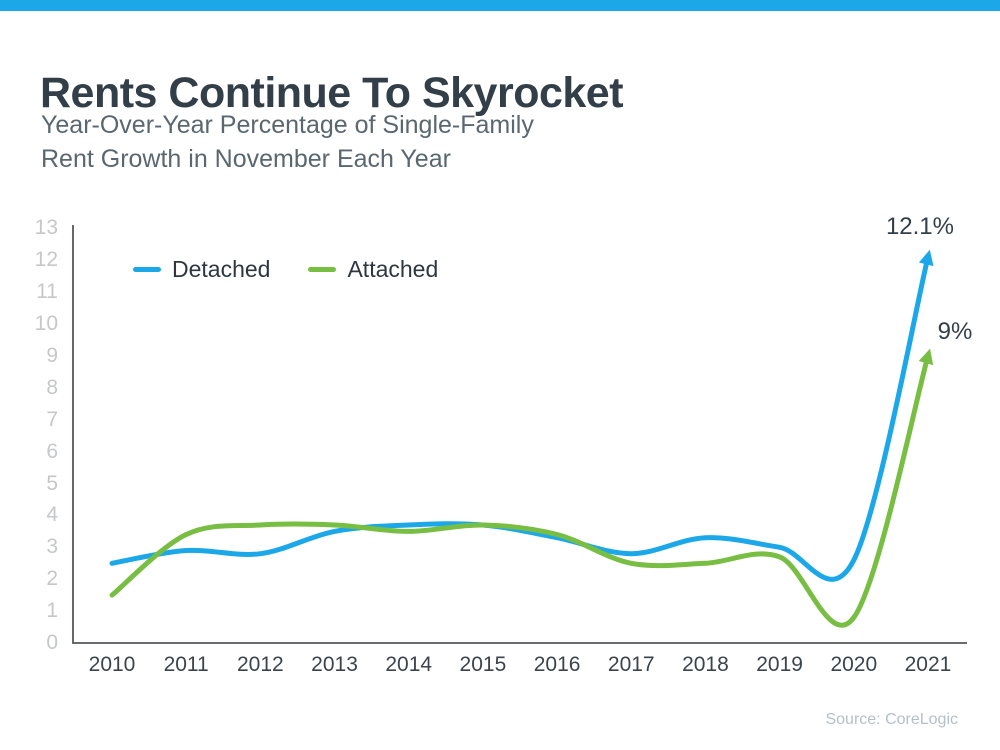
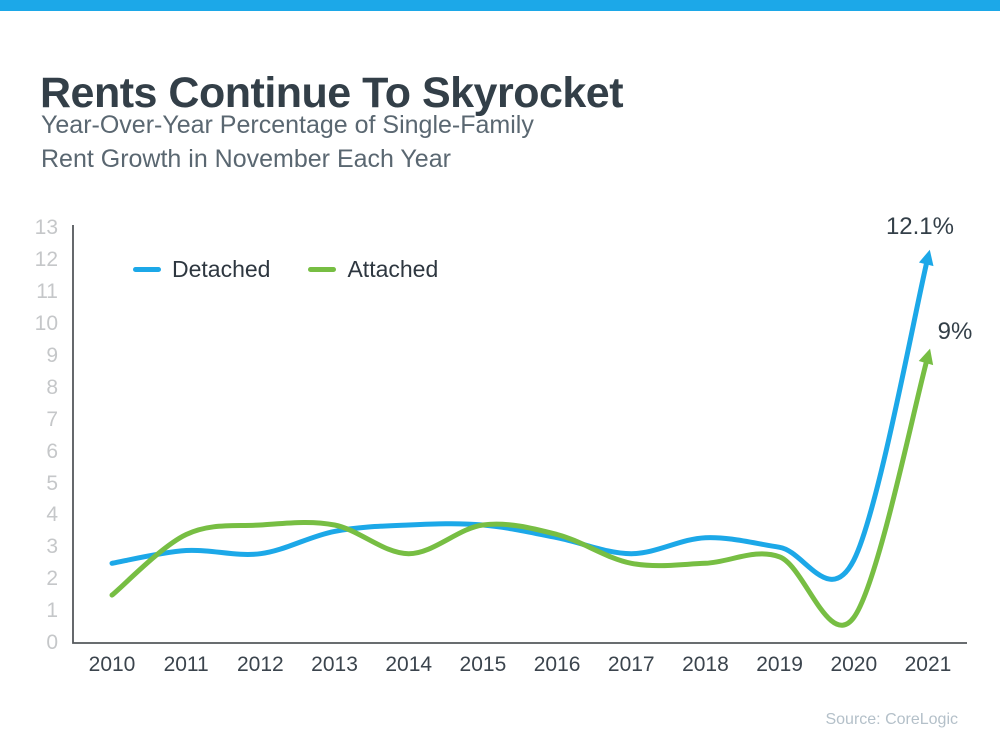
Attached/2014: 3.5 -> 2.8
